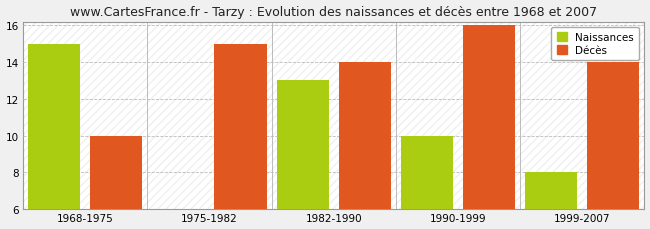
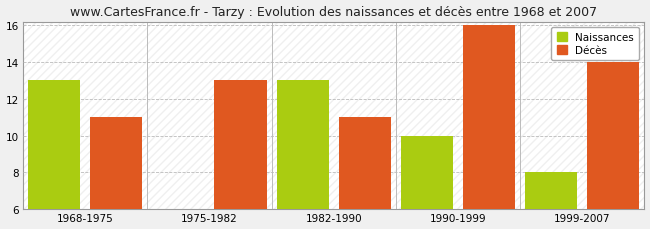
Naissances/1968-1975: 15 -> 13
Décès/1968-1975: 10 -> 11
Décès/1975-1982: 15 -> 13
Décès/1982-1990: 14 -> 11
